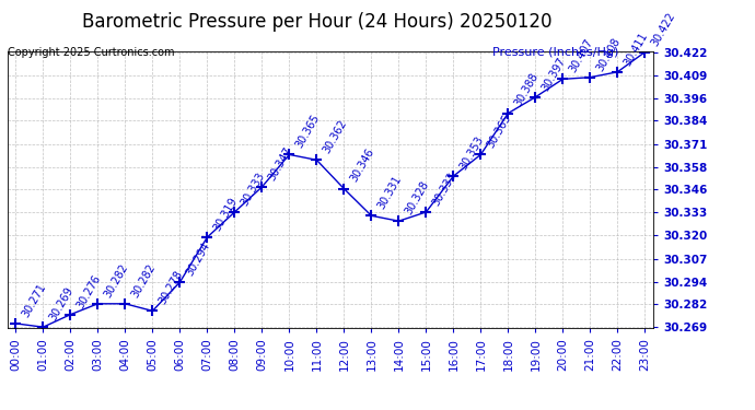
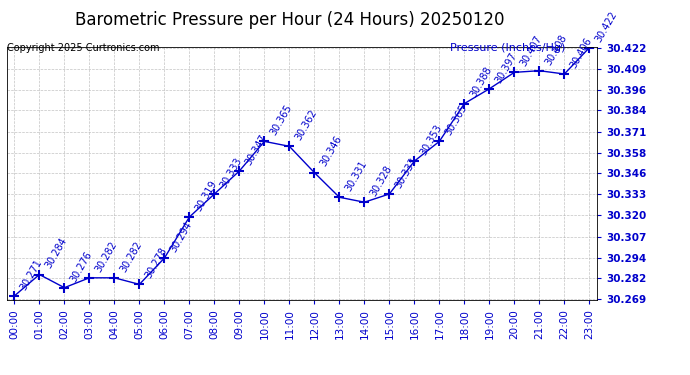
01:00: 30.269 -> 30.284
22:00: 30.411 -> 30.406
